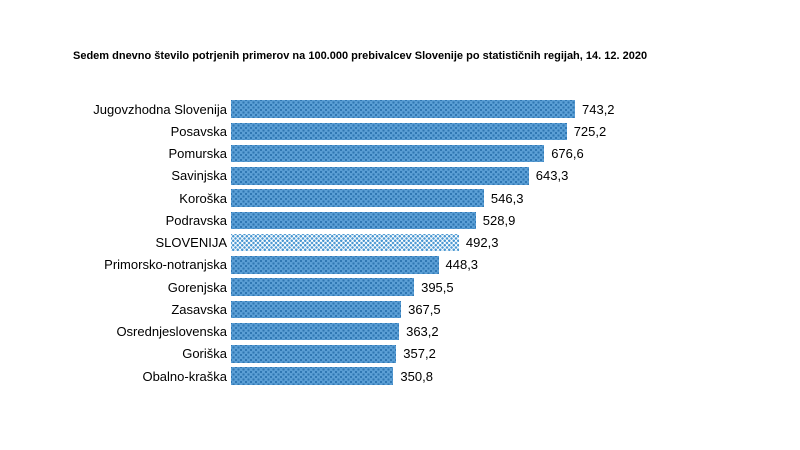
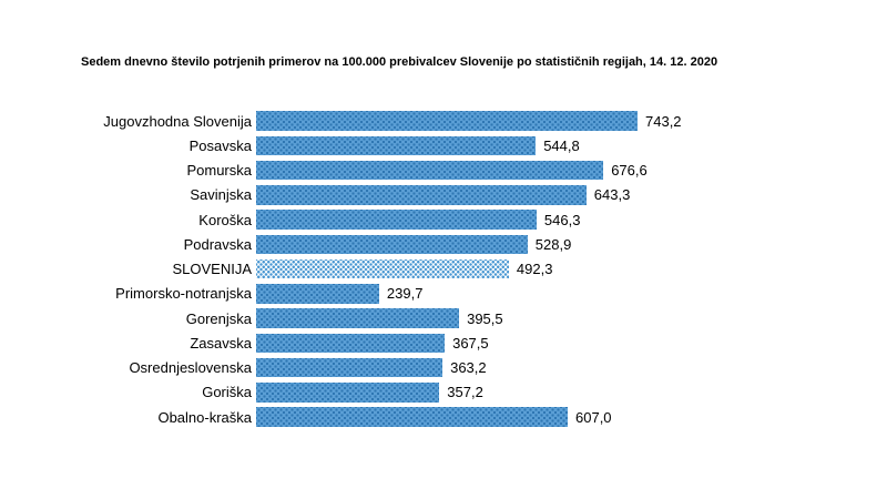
Posavska: 725,2 -> 544,8
Primorsko-notranjska: 448,3 -> 239,7
Obalno-kraška: 350,8 -> 607,0
